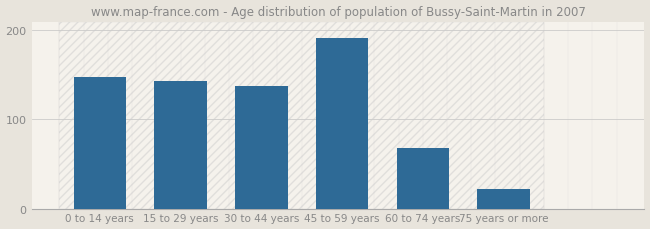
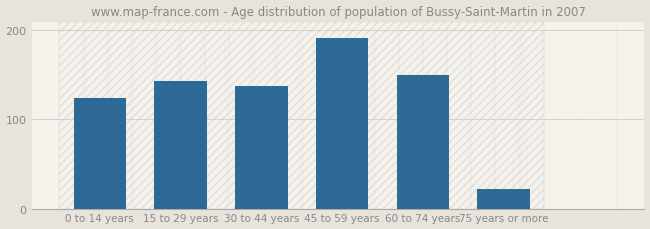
0 to 14 years: 148 -> 124
60 to 74 years: 68 -> 150
